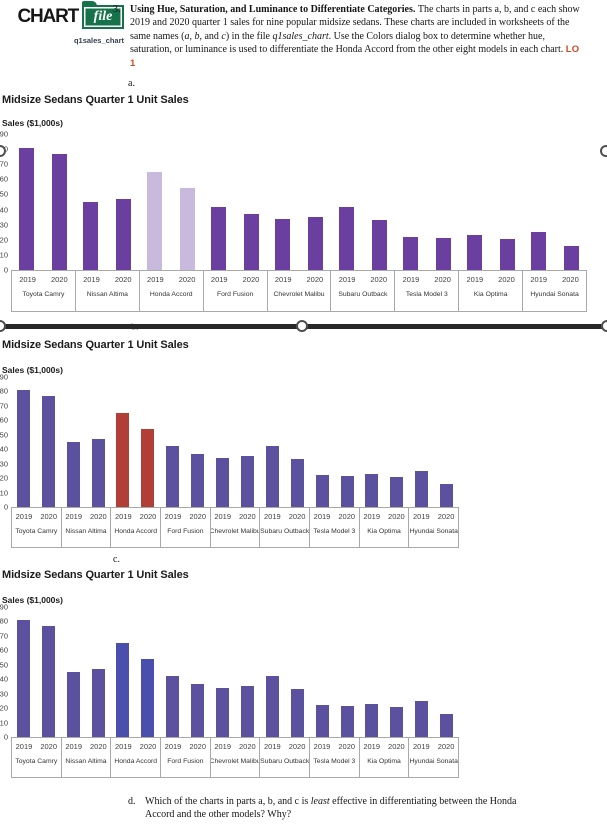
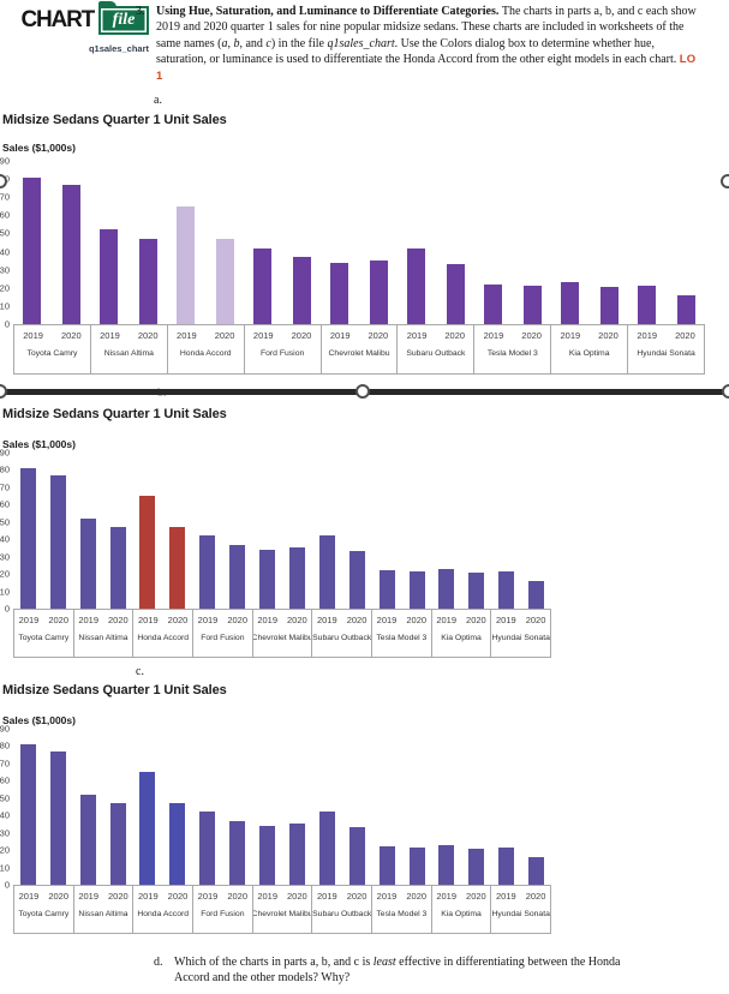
2019/Nissan Altima: 45 -> 52
2020/Honda Accord: 54 -> 47
2019/Hyundai Sonata: 25 -> 22
